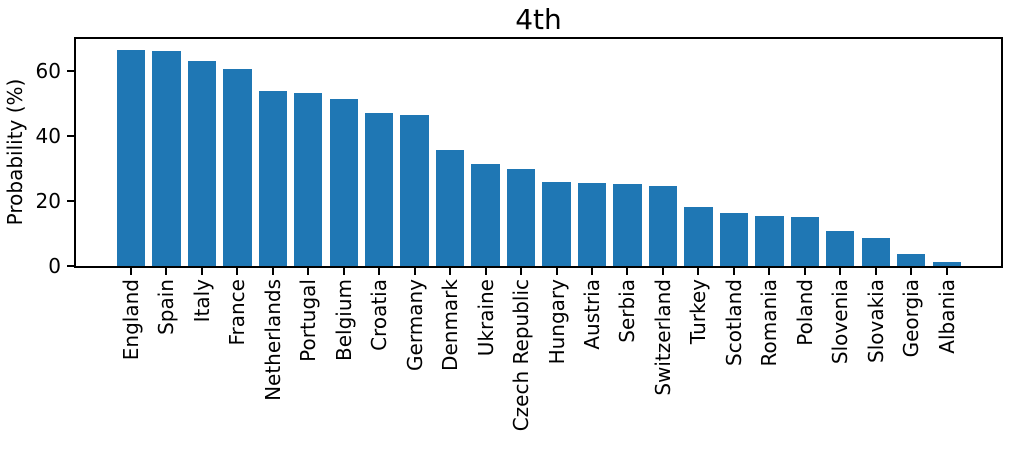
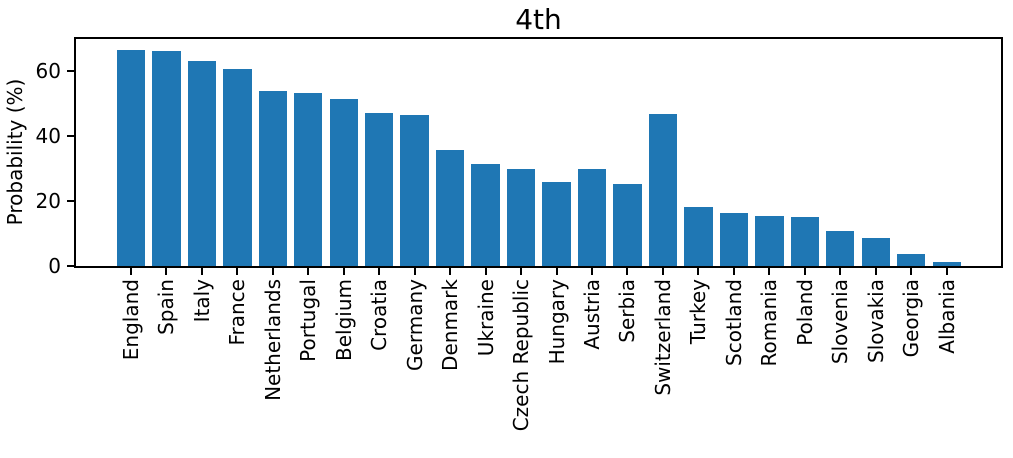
Austria: 26 -> 30
Switzerland: 25 -> 47
